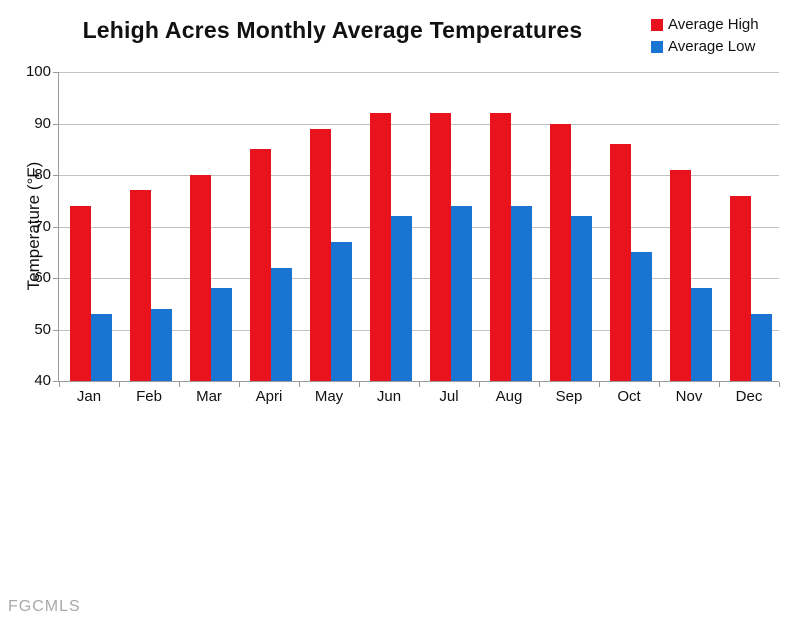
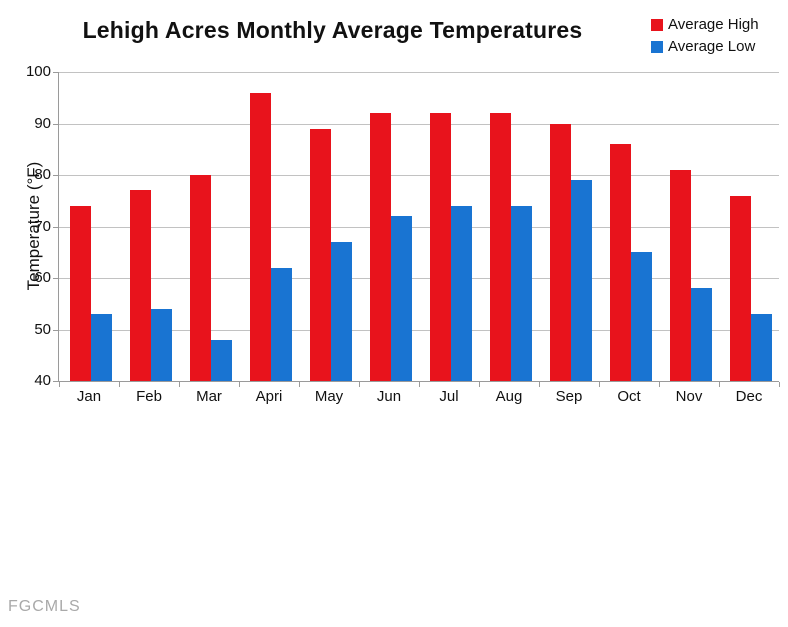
Average Low/Mar: 58 -> 48
Average High/Apri: 85 -> 96
Average Low/Sep: 72 -> 79
